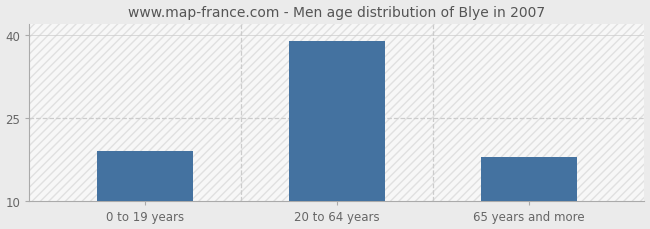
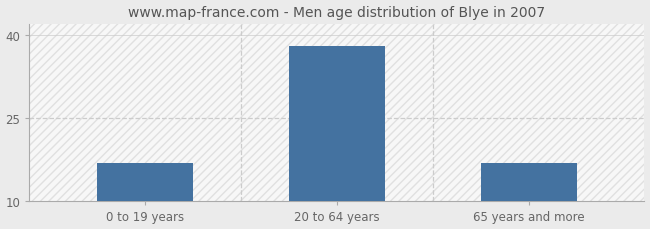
0 to 19 years: 19 -> 17
20 to 64 years: 39 -> 38
65 years and more: 18 -> 17
